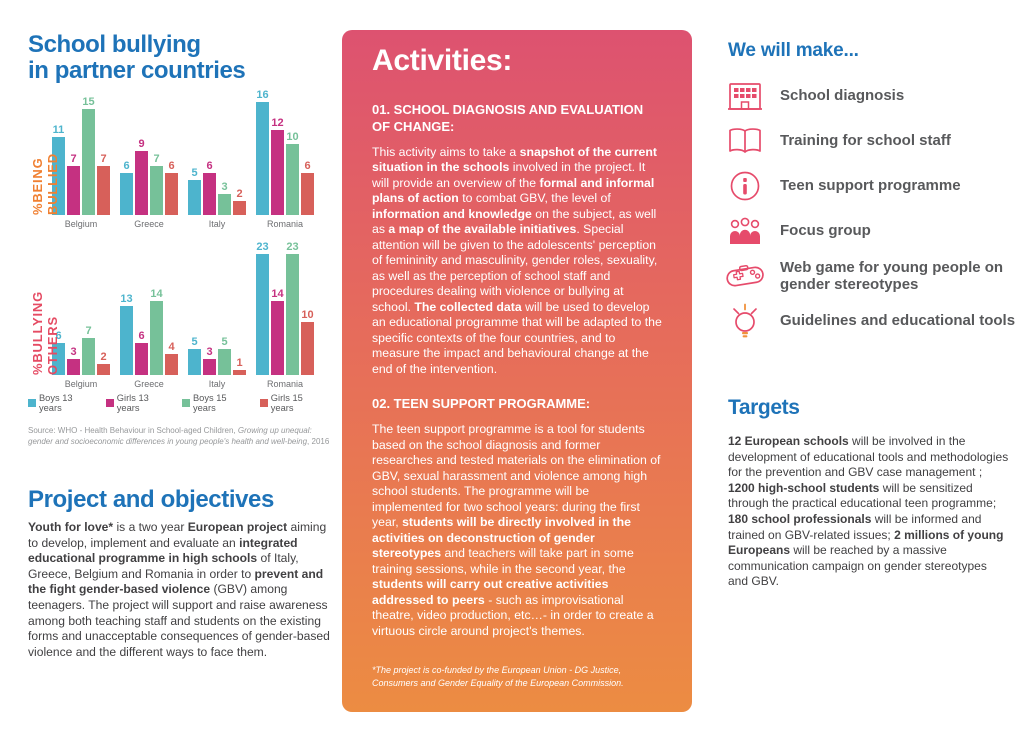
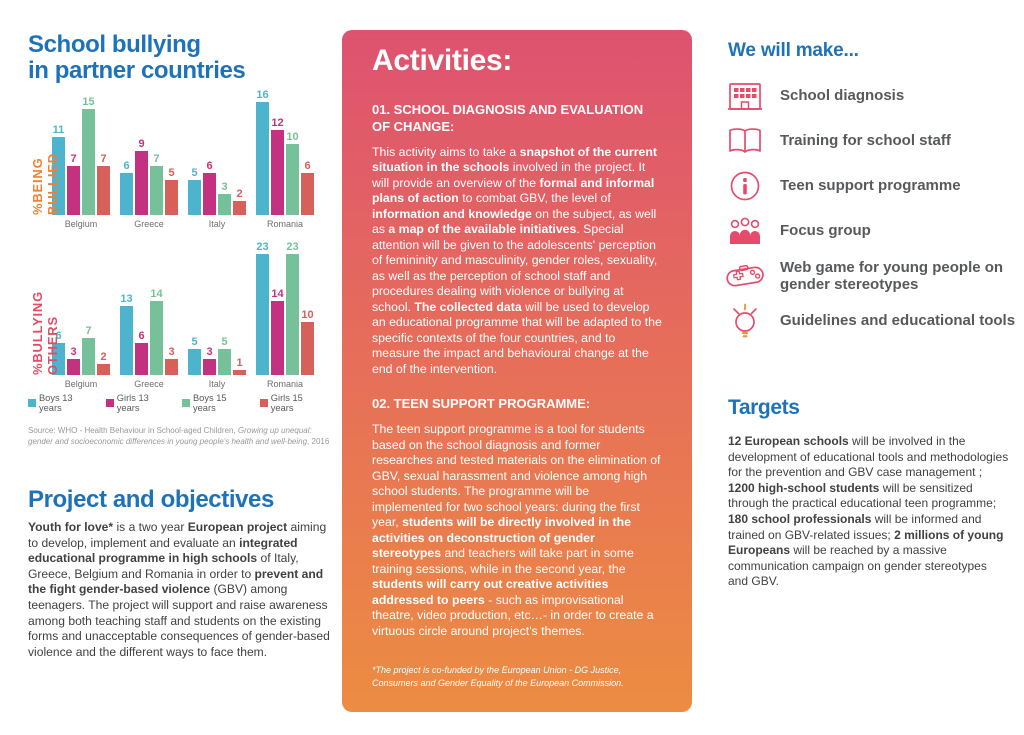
%BEING BULLIED/Girls 15 years/Greece: 6 -> 5
%BULLYING OTHERS/Girls 15 years/Greece: 4 -> 3
